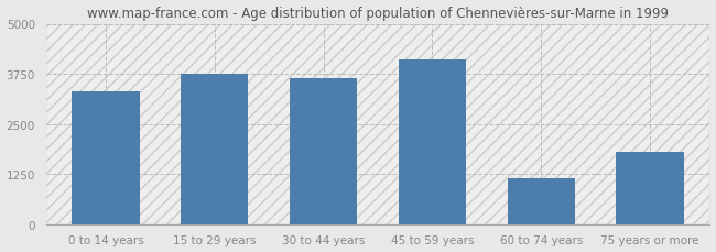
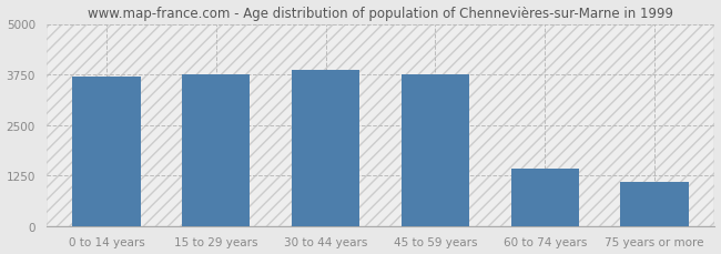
0 to 14 years: 3300 -> 3700
30 to 44 years: 3650 -> 3860
45 to 59 years: 4100 -> 3750
60 to 74 years: 1150 -> 1430
75 years or more: 1800 -> 1100
